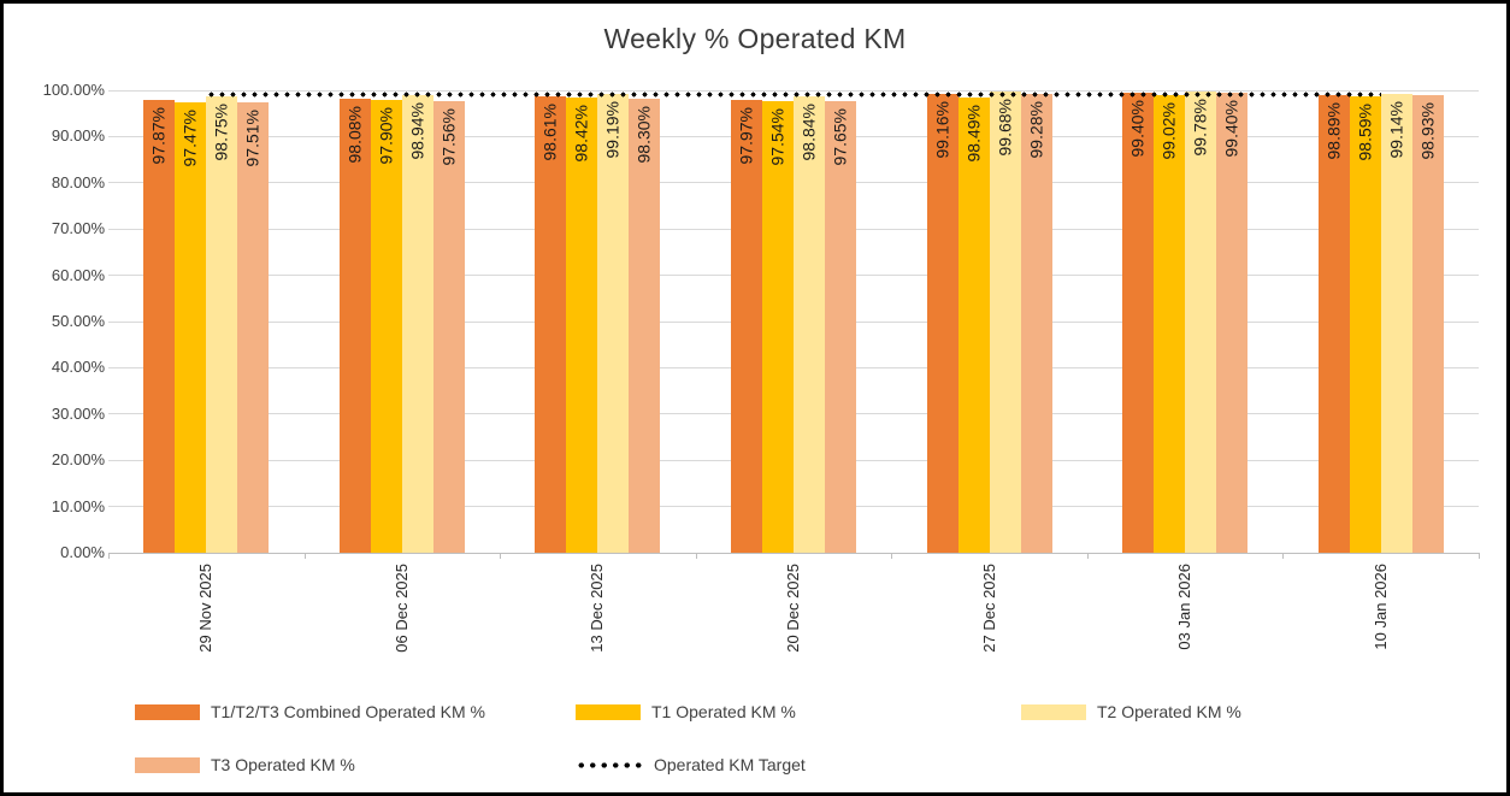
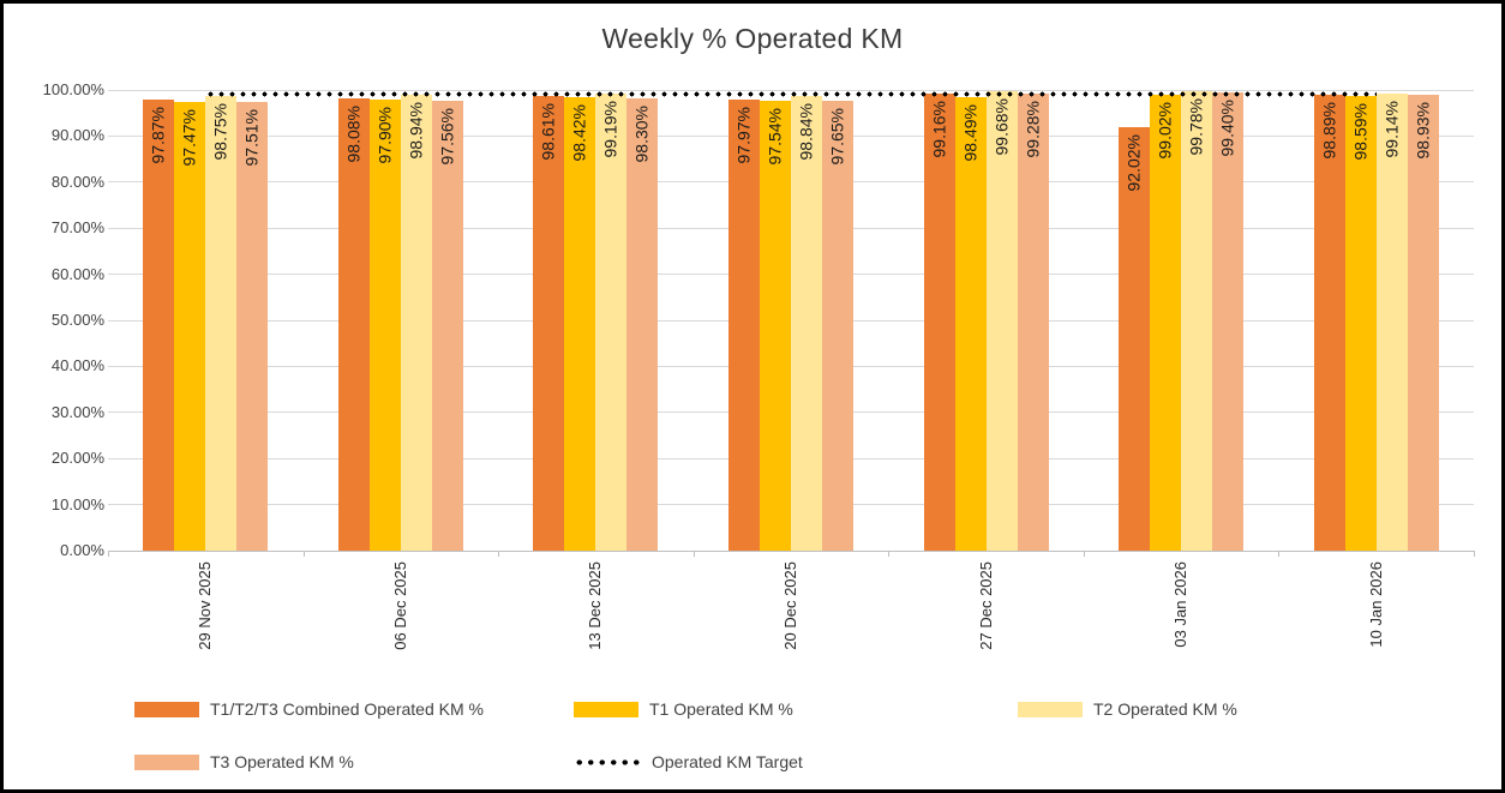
T1/T2/T3 Combined Operated KM %/03 Jan 2026: 99.40% -> 92.02%
